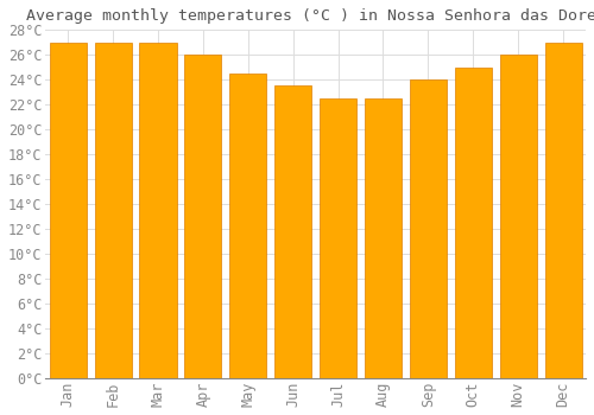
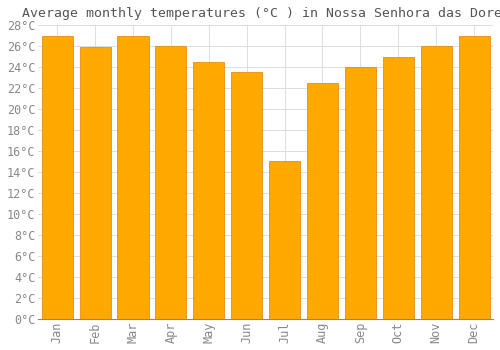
Feb: 27.0°C -> 25.9°C
Jul: 22.5°C -> 15.1°C
